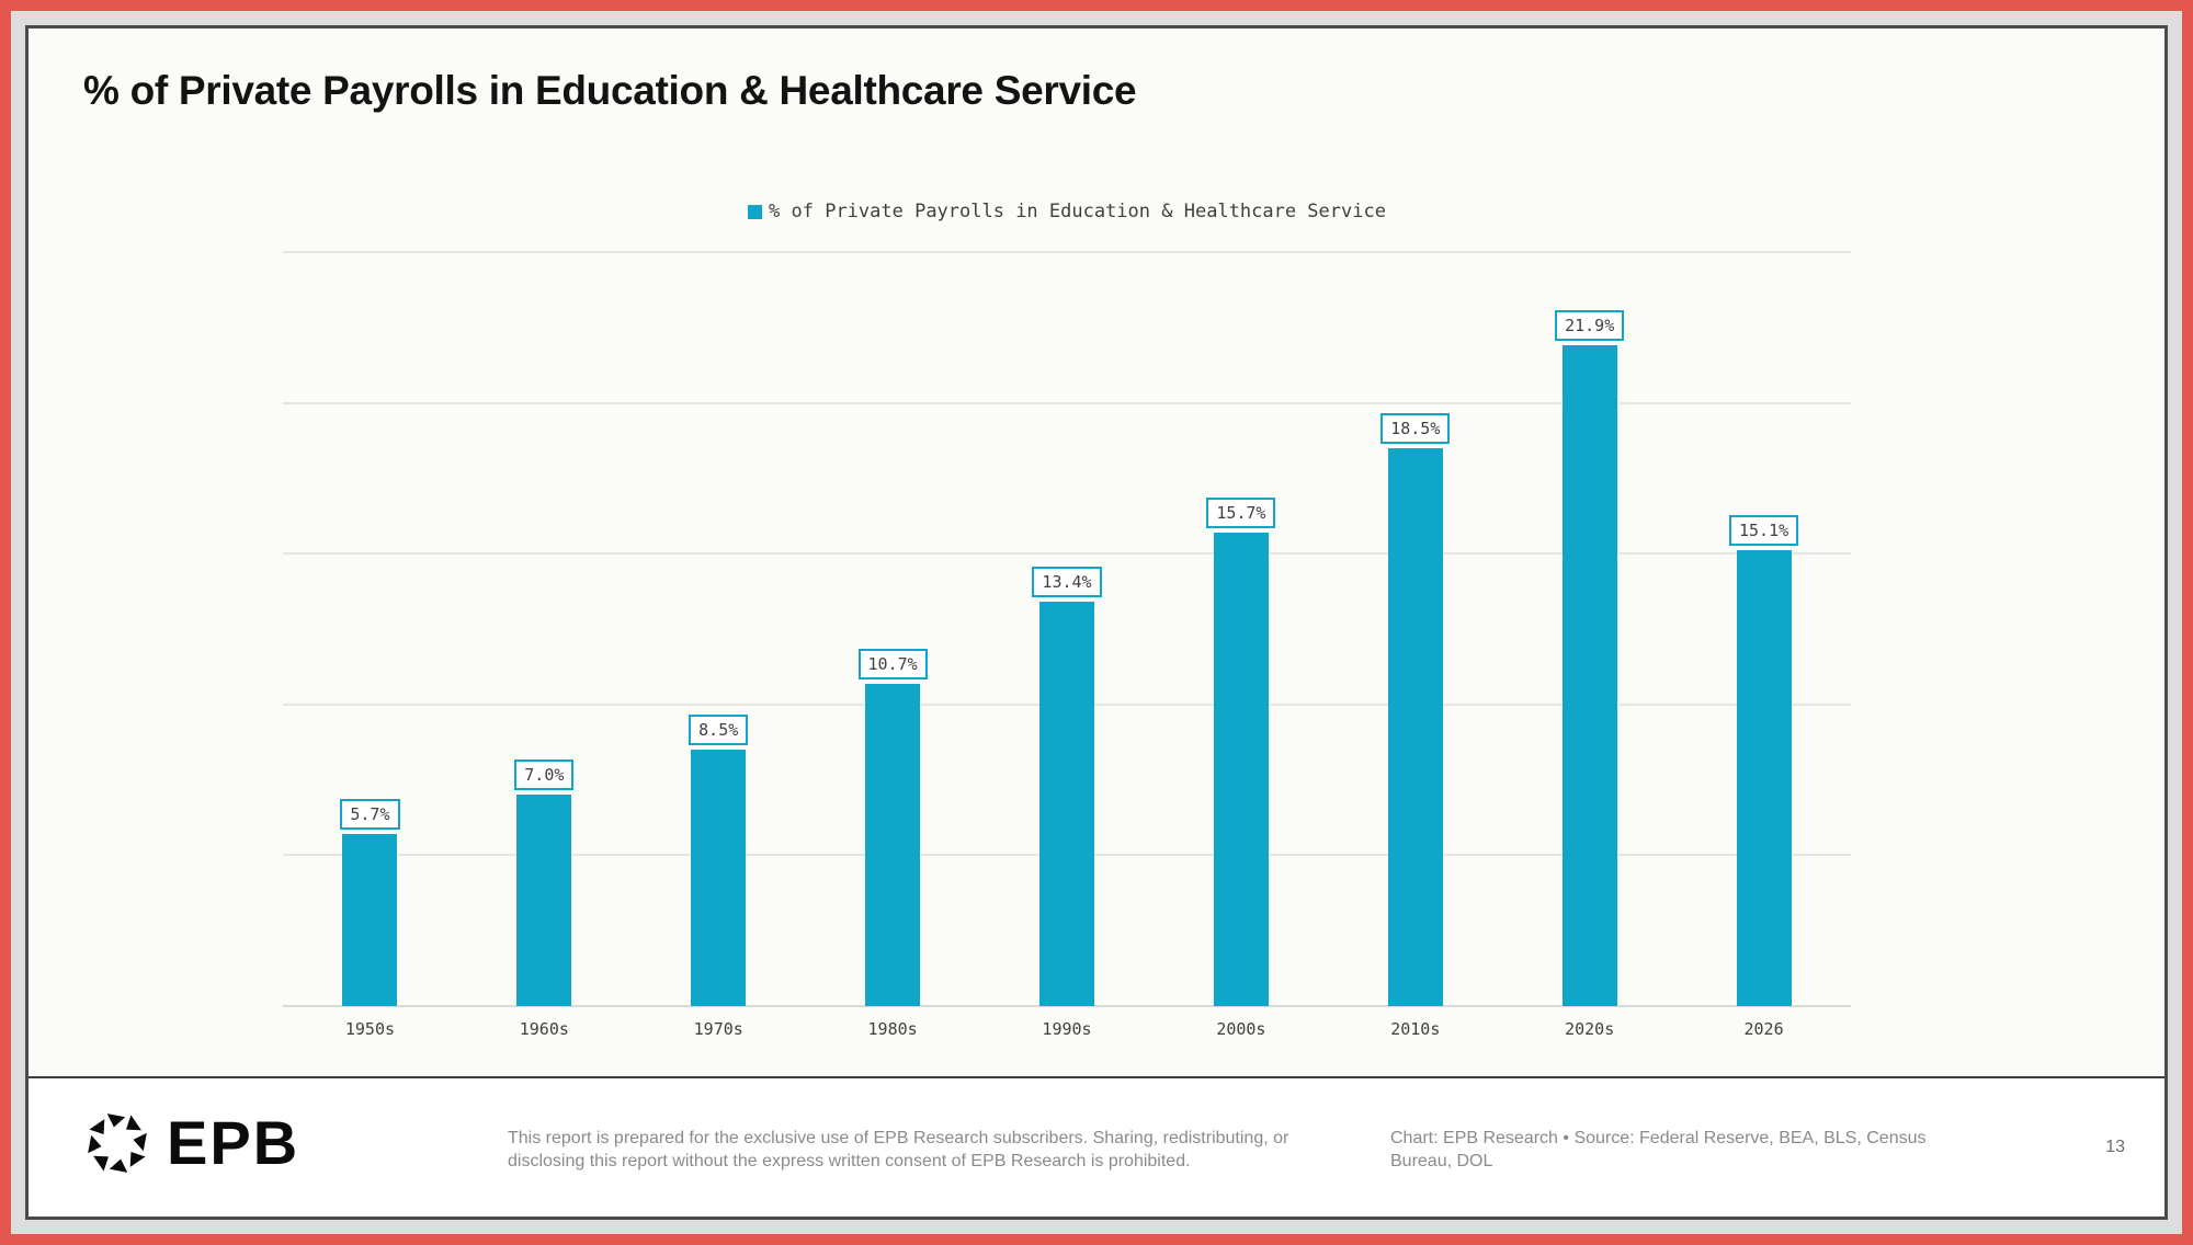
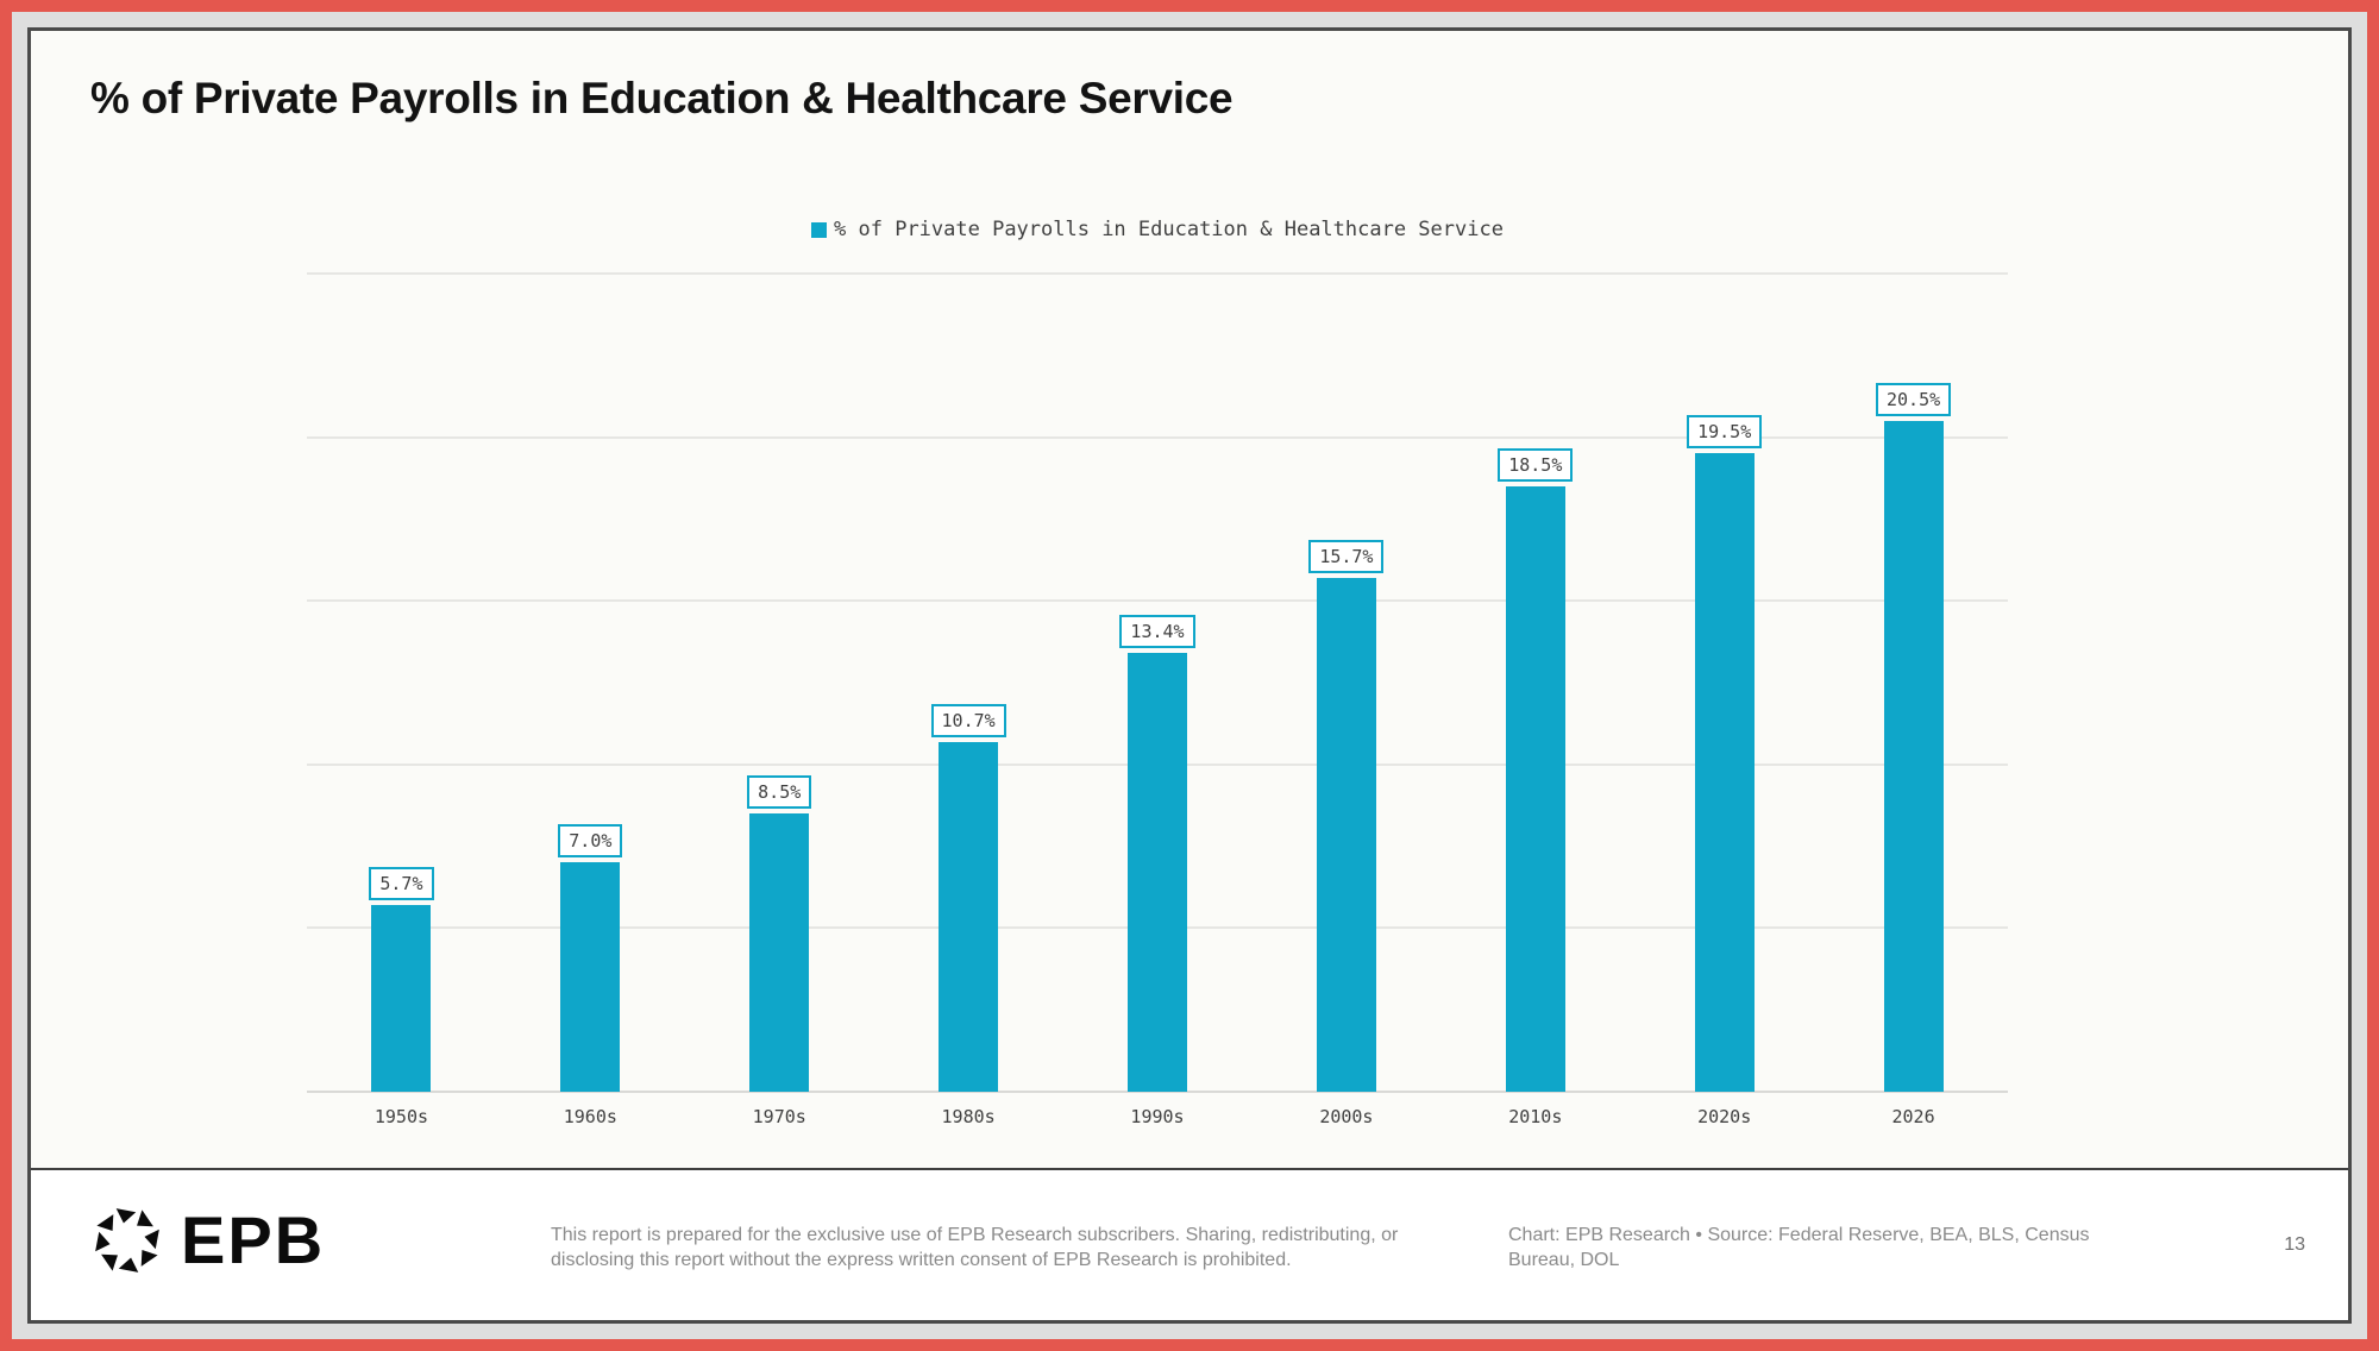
2020s: 21.9% -> 19.5%
2026: 15.1% -> 20.5%
